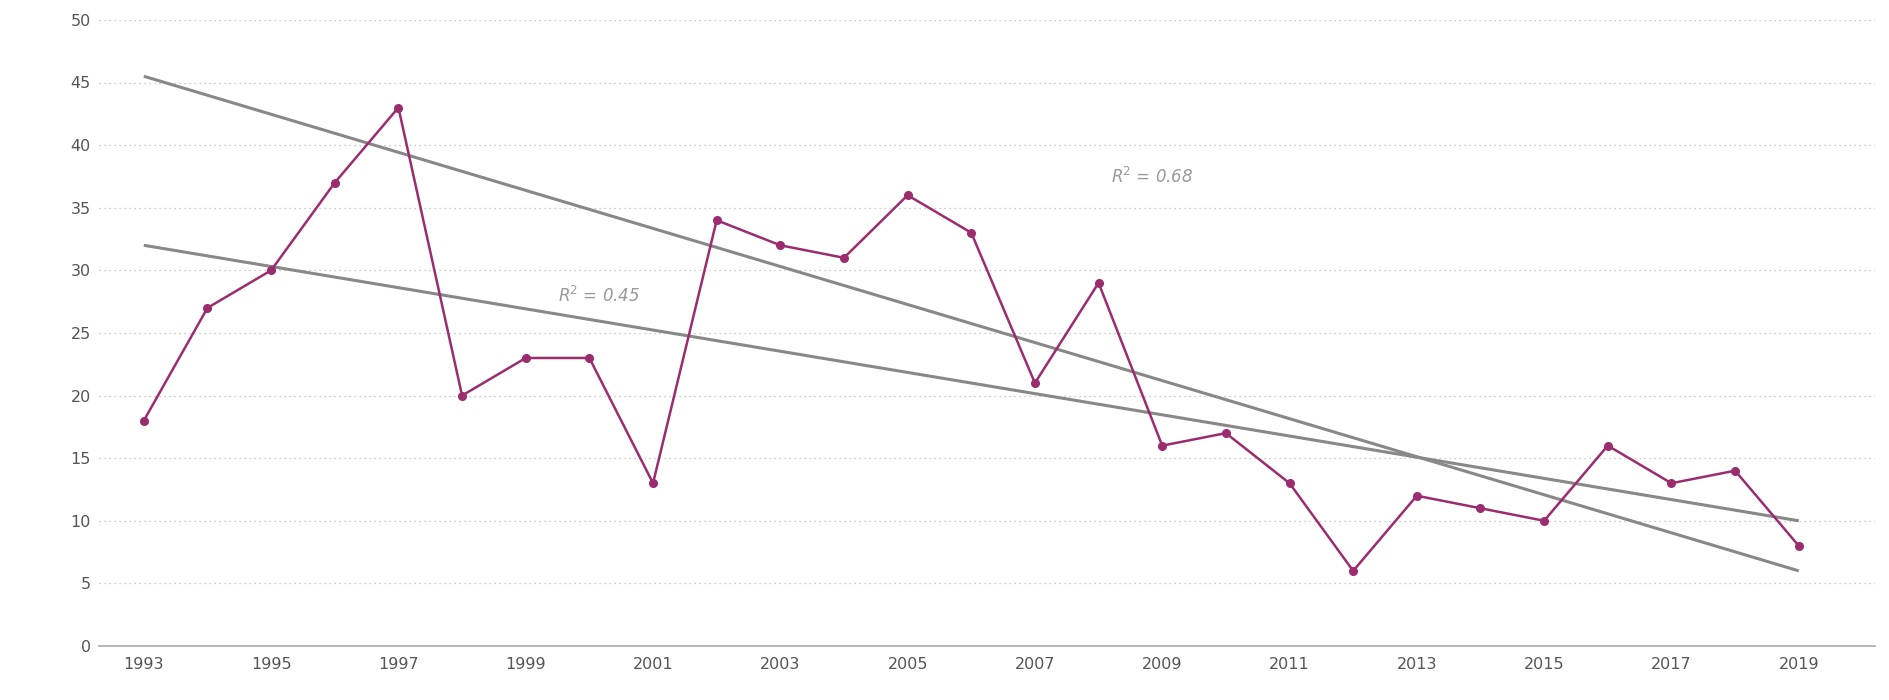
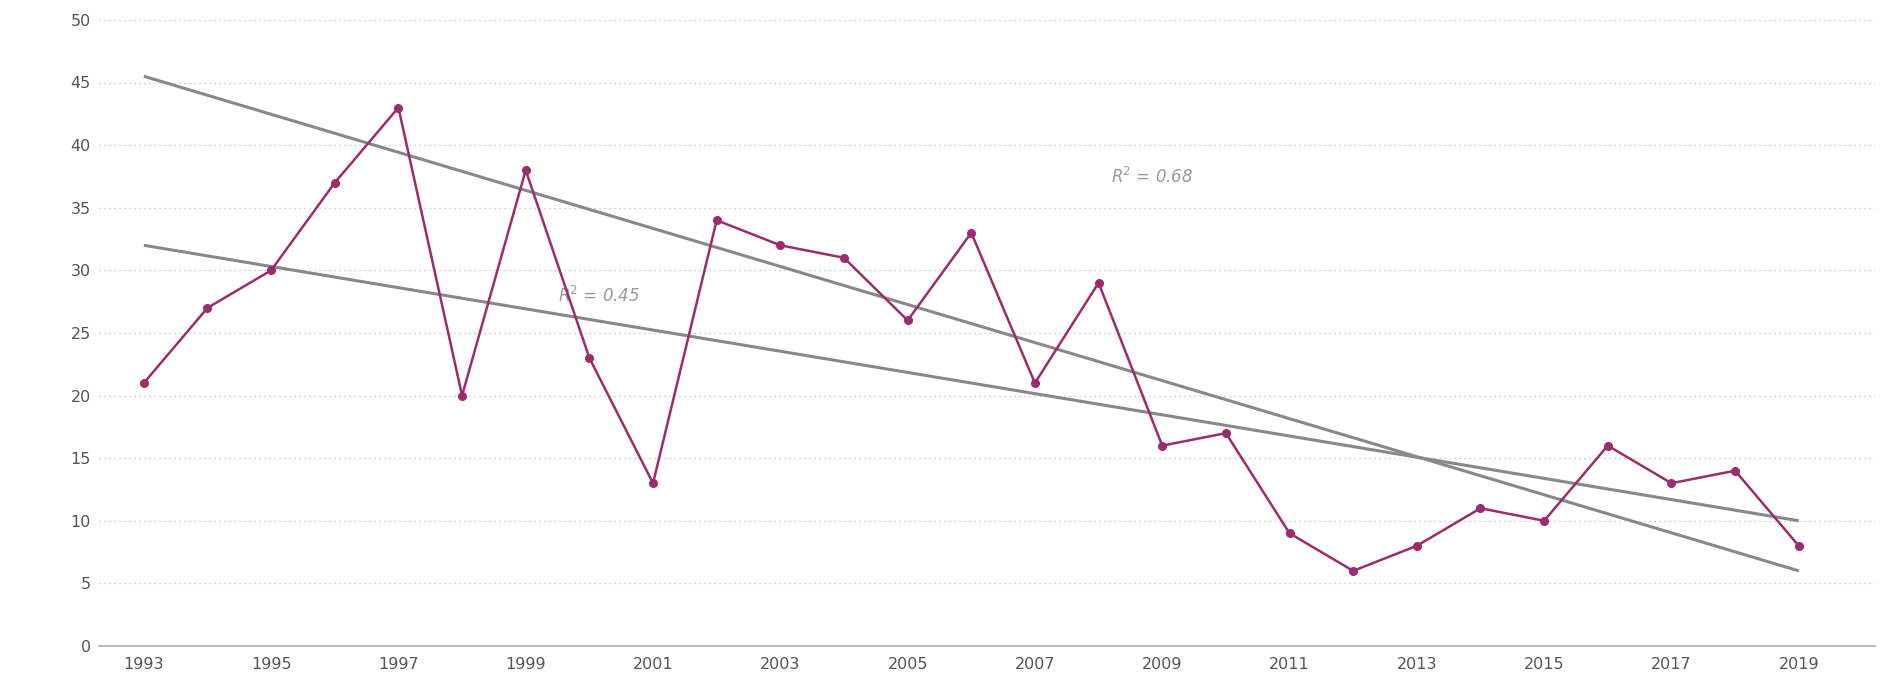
1993: 18 -> 21
1999: 23 -> 38
2005: 36 -> 26
2011: 13 -> 9
2013: 12 -> 8
